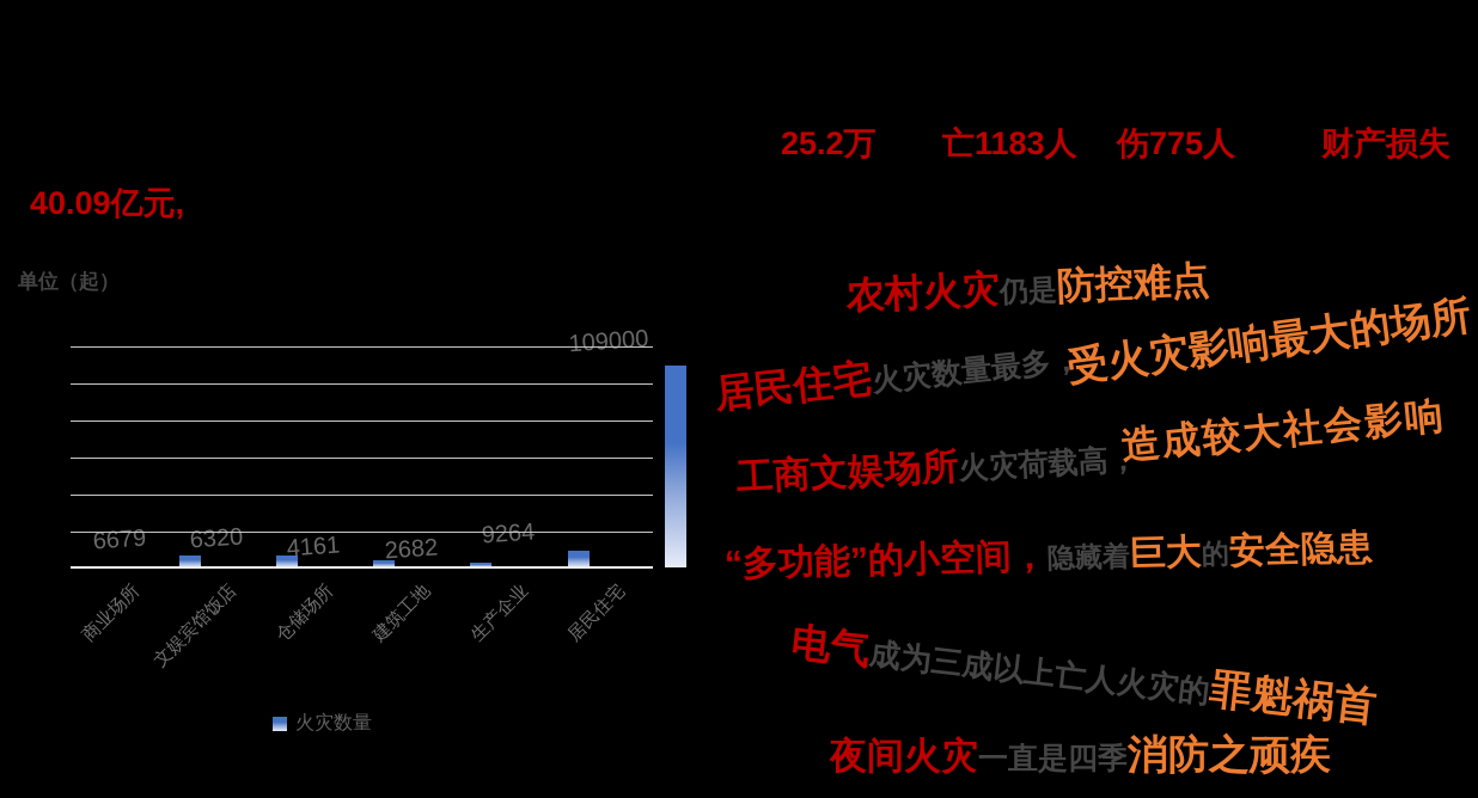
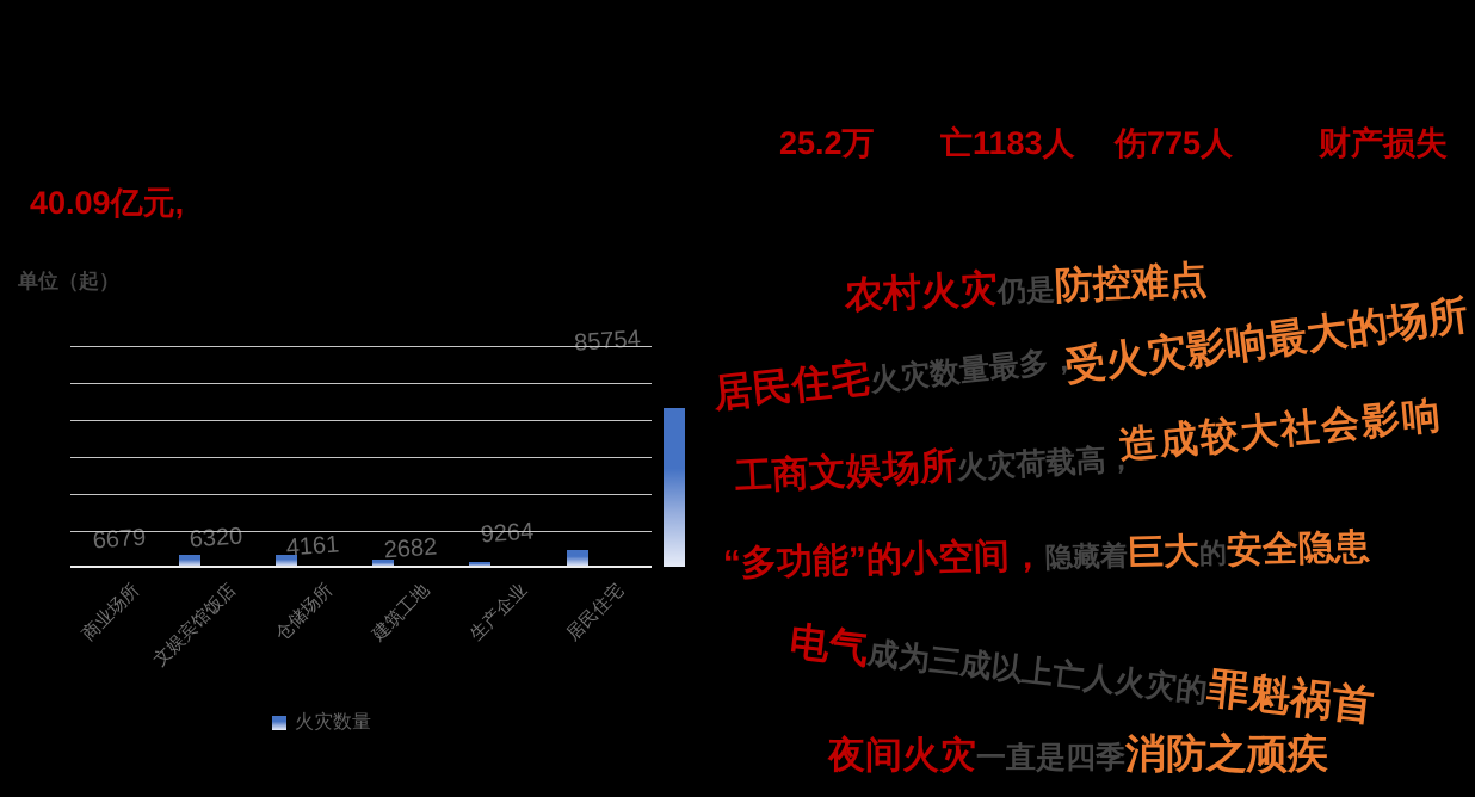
居民住宅: 109000 -> 85754
